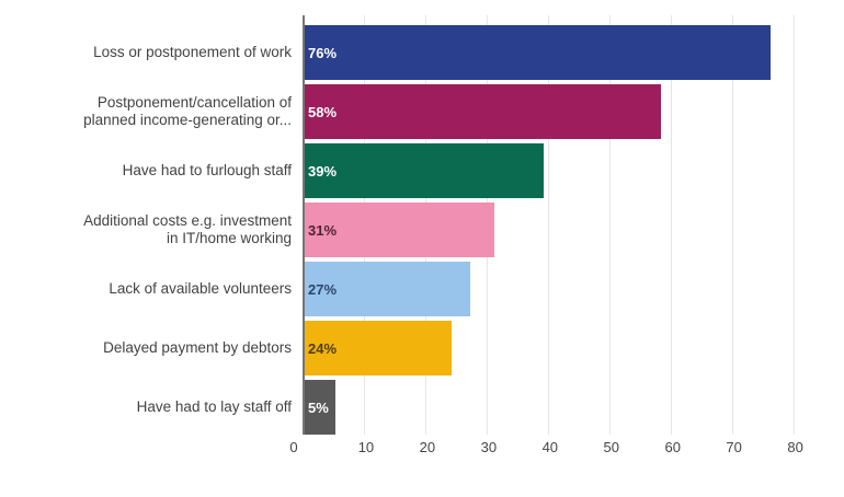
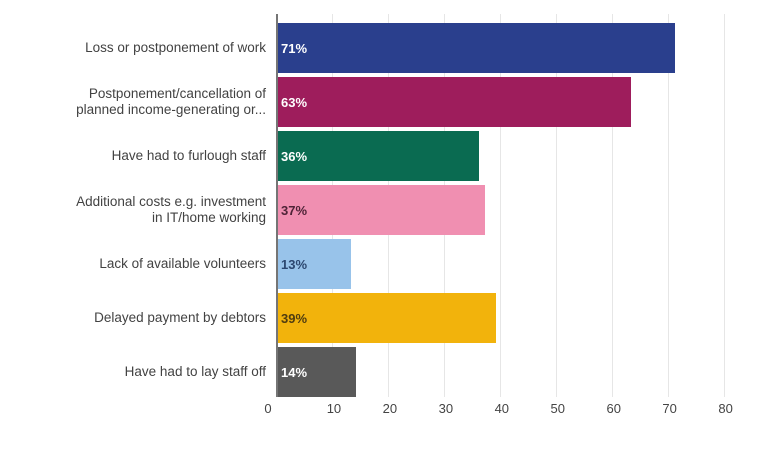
Loss or postponement of work: 76% -> 71%
Postponement/cancellation of planned income-generating or...: 58% -> 63%
Have had to furlough staff: 39% -> 36%
Additional costs e.g. investment in IT/home working: 31% -> 37%
Lack of available volunteers: 27% -> 13%
Delayed payment by debtors: 24% -> 39%
Have had to lay staff off: 5% -> 14%
